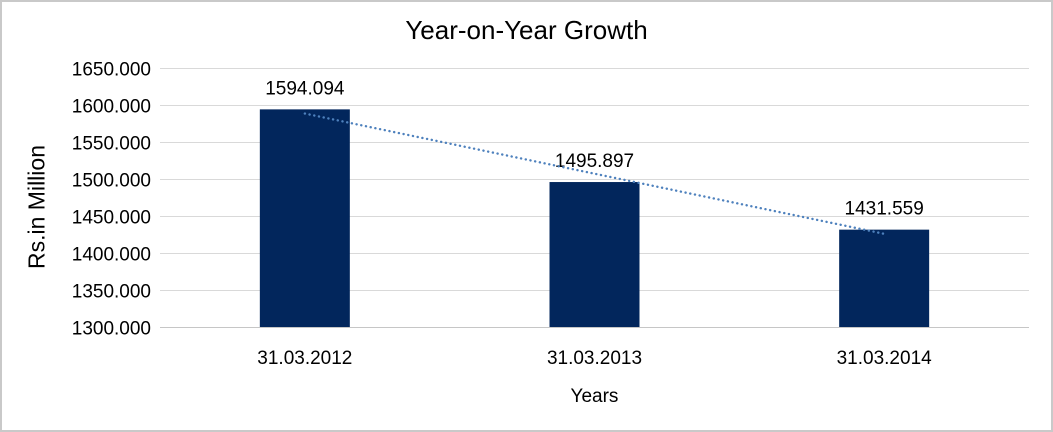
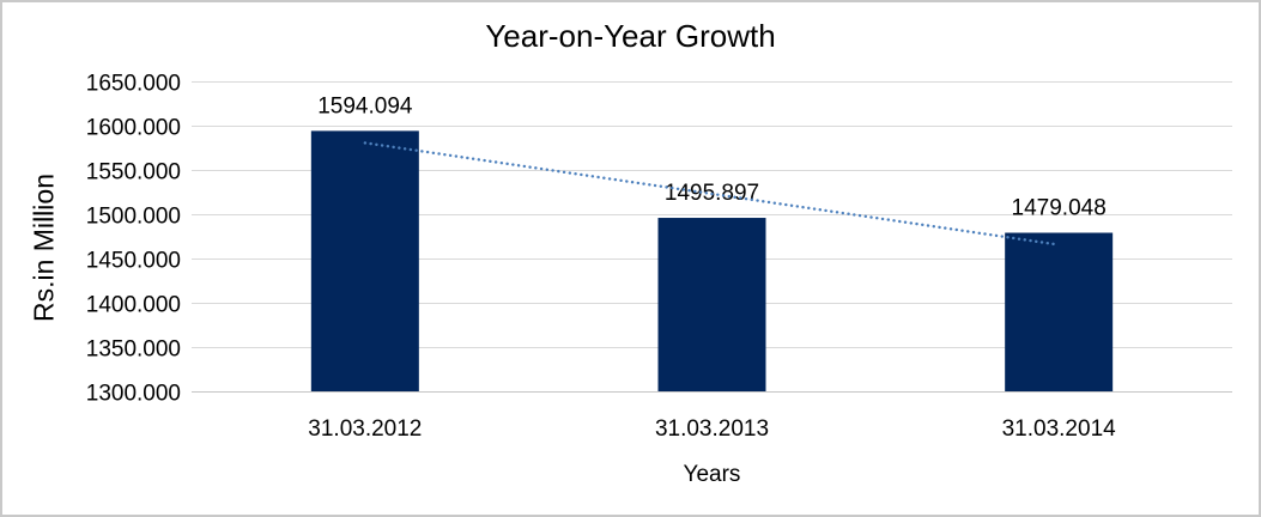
31.03.2014: 1431.559 -> 1479.048
